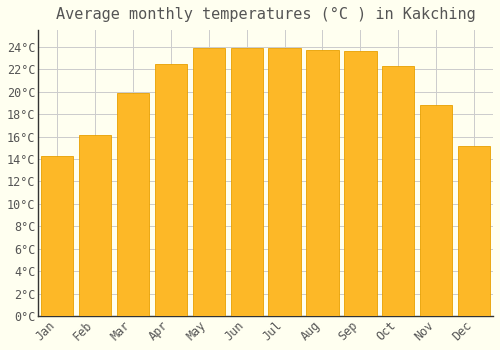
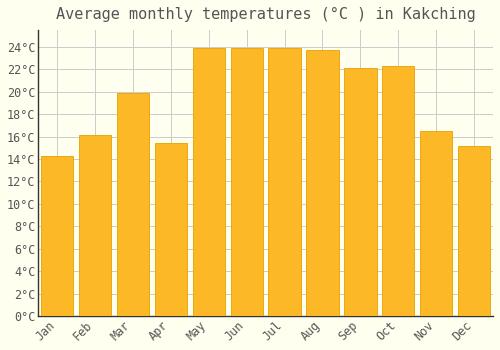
Apr: 22.5°C -> 15.4°C
Sep: 23.6°C -> 22.1°C
Nov: 18.8°C -> 16.5°C
